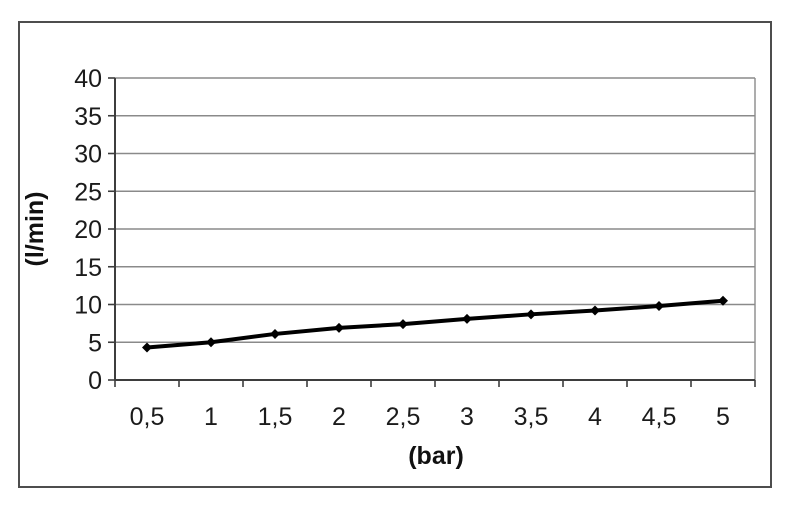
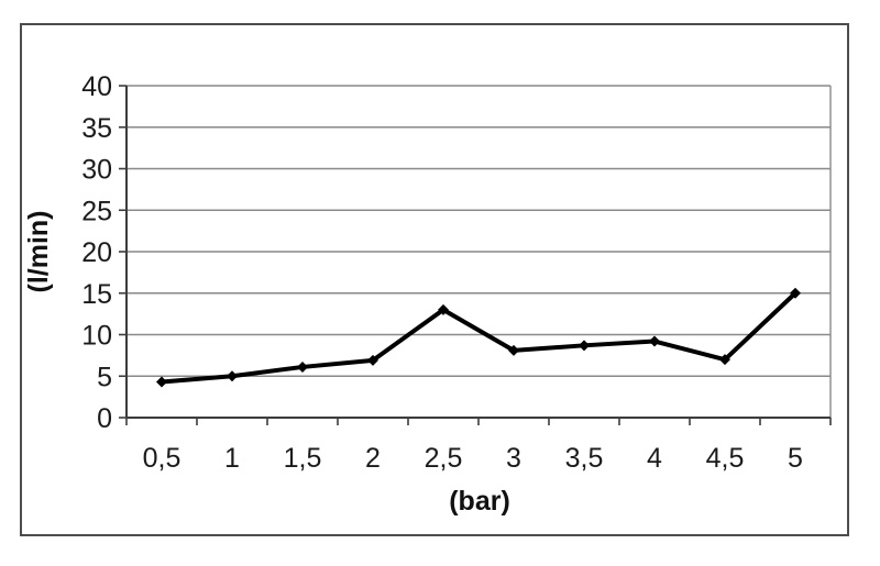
2,5: 7 -> 13
4,5: 10 -> 7
5: 10 -> 15
